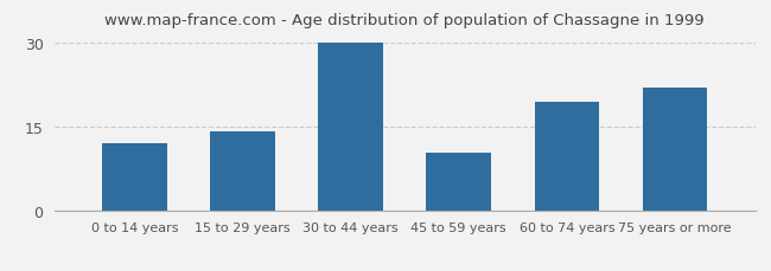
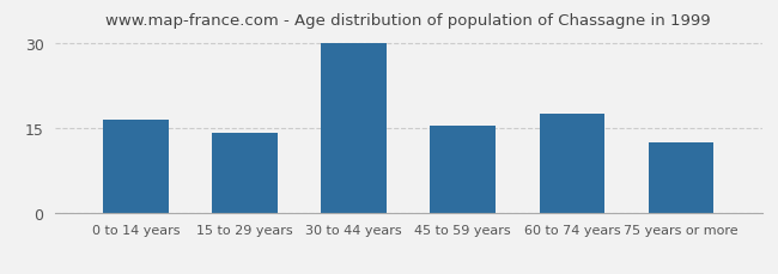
0 to 14 years: 12.0 -> 16.5
45 to 59 years: 10.5 -> 15.5
60 to 74 years: 19.5 -> 17.5
75 years or more: 22.0 -> 12.5
